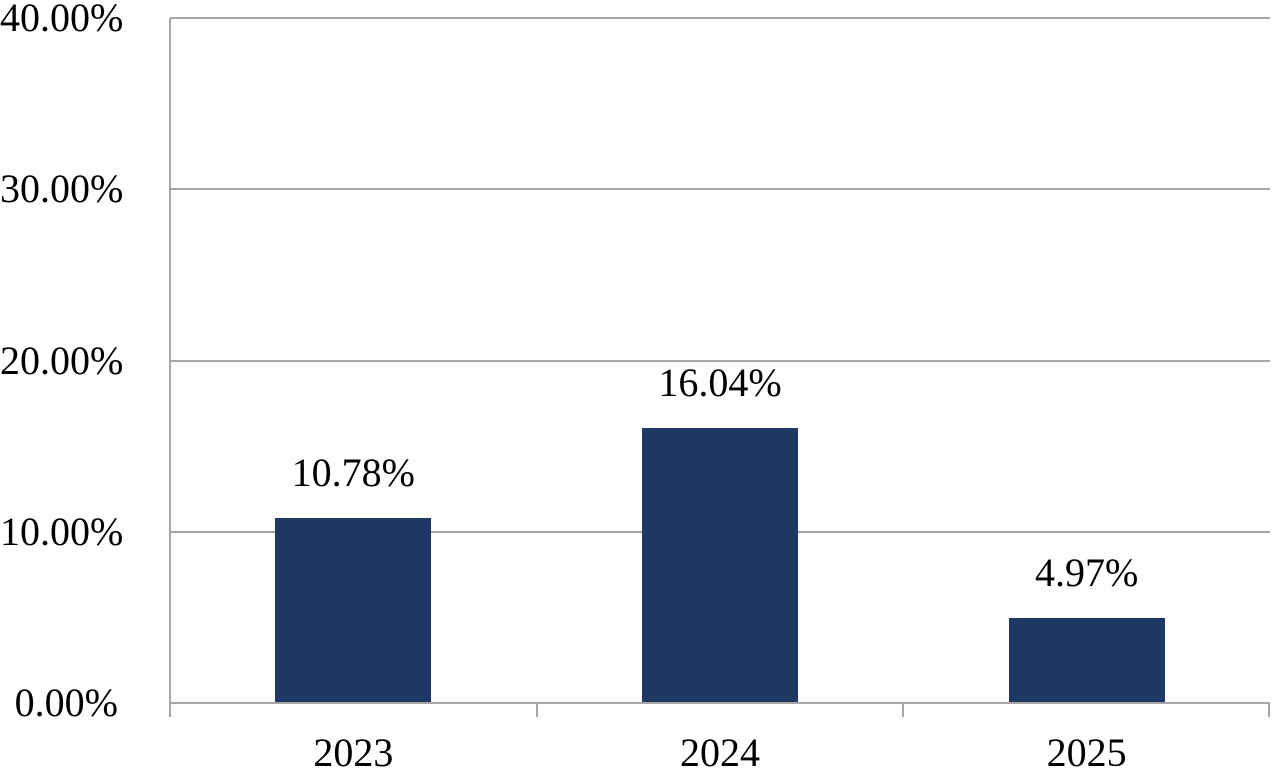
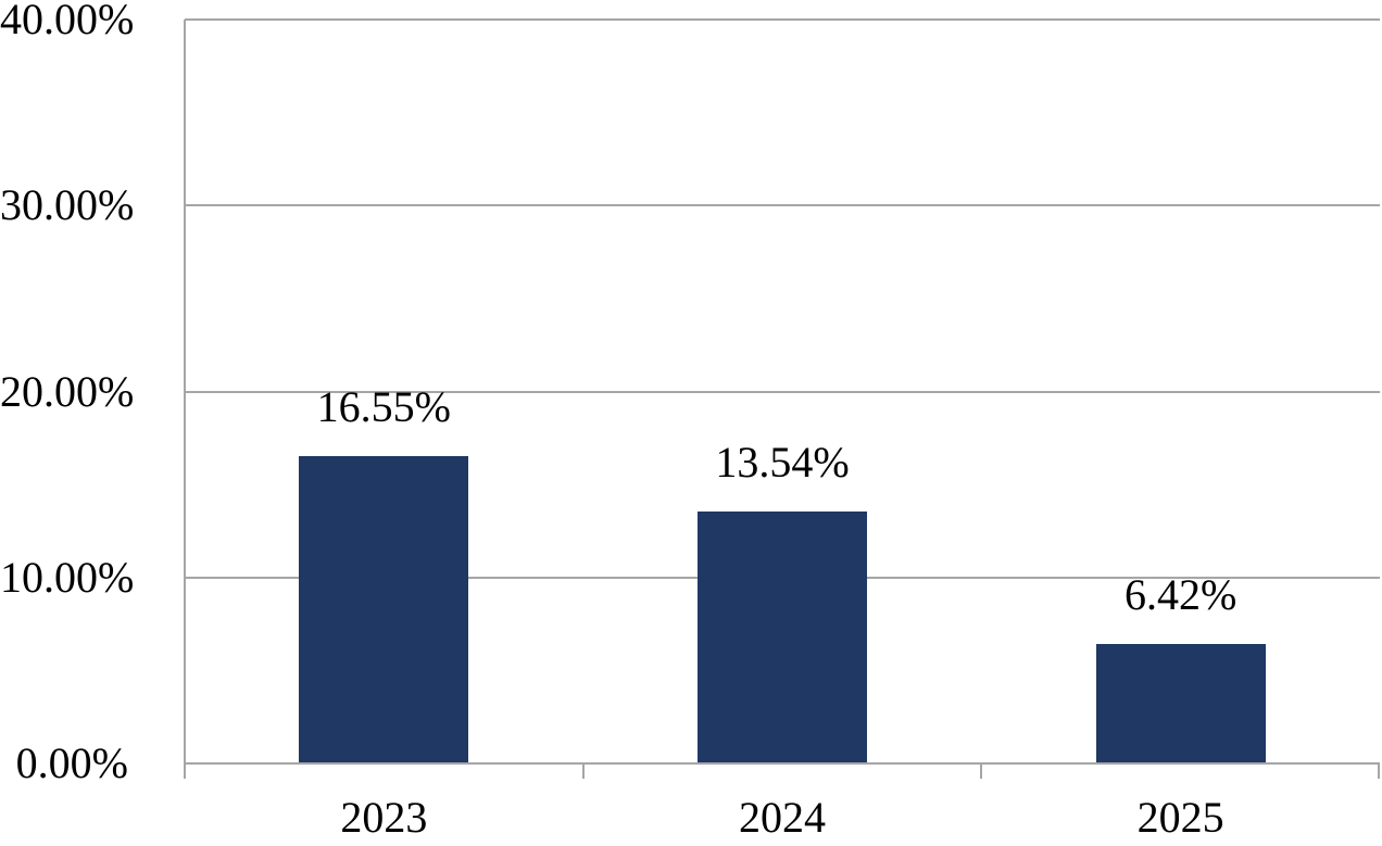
2023: 10.78% -> 16.55%
2024: 16.04% -> 13.54%
2025: 4.97% -> 6.42%
